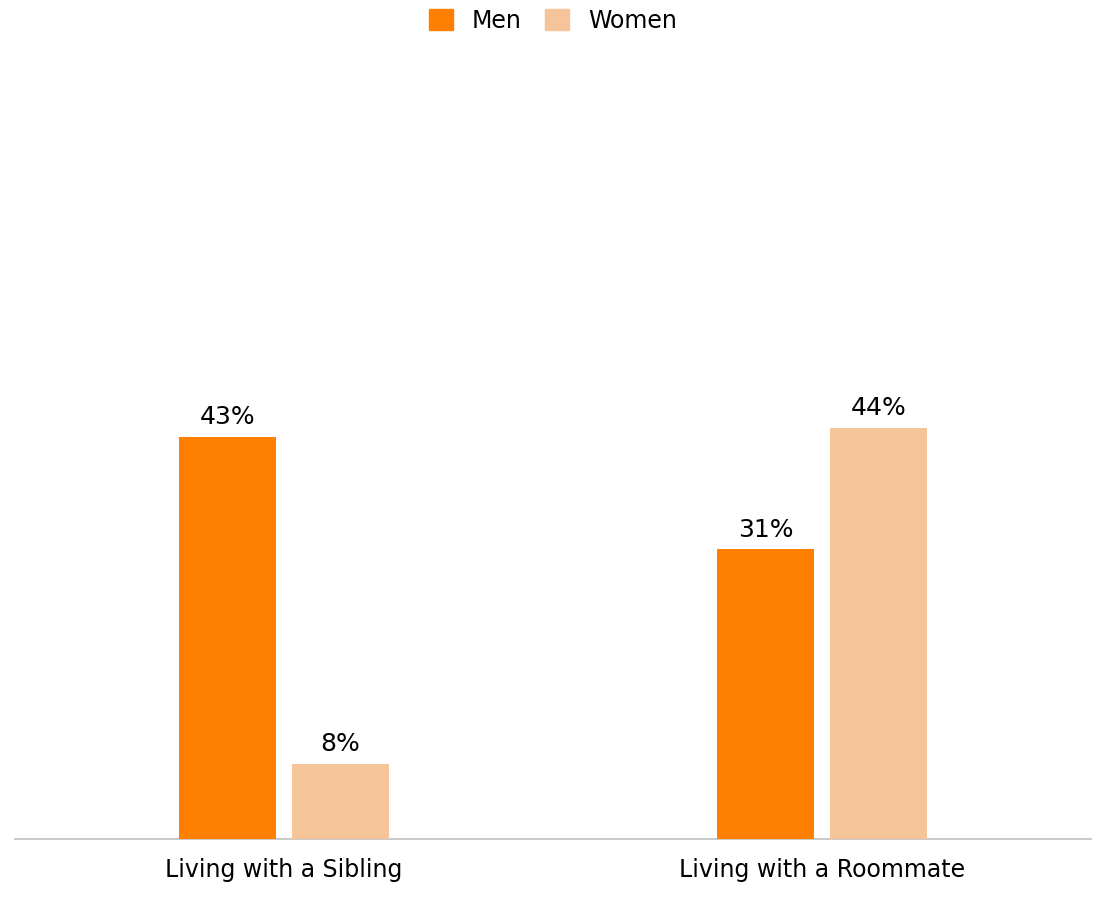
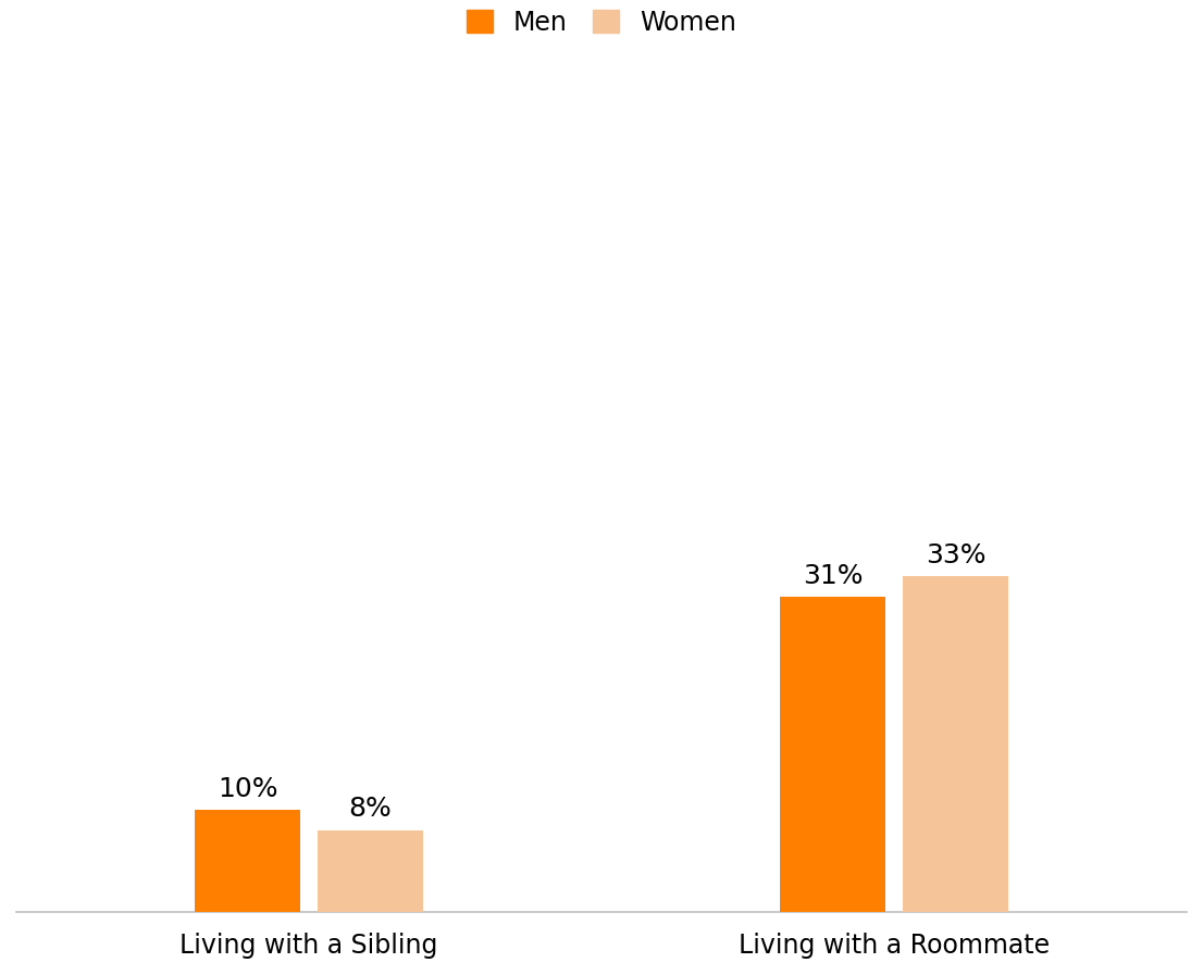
Men/Living with a Sibling: 43% -> 10%
Women/Living with a Roommate: 44% -> 33%
